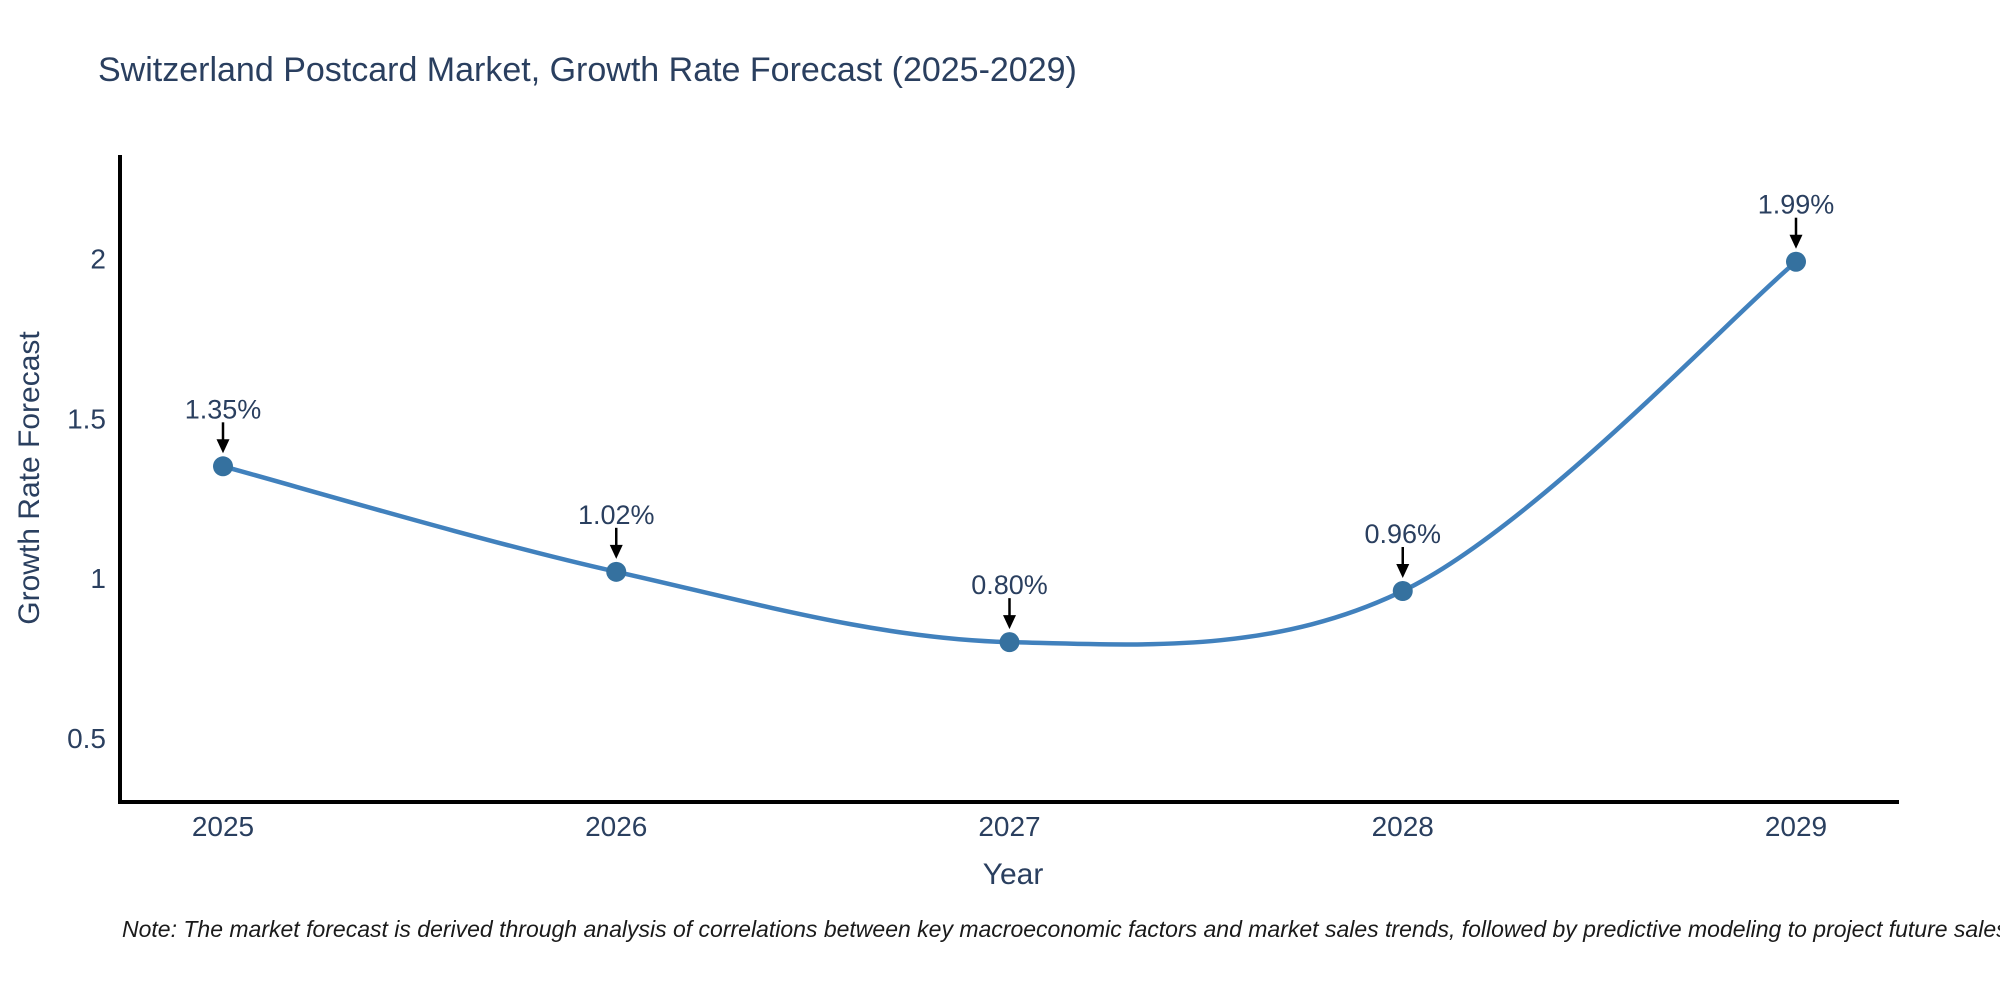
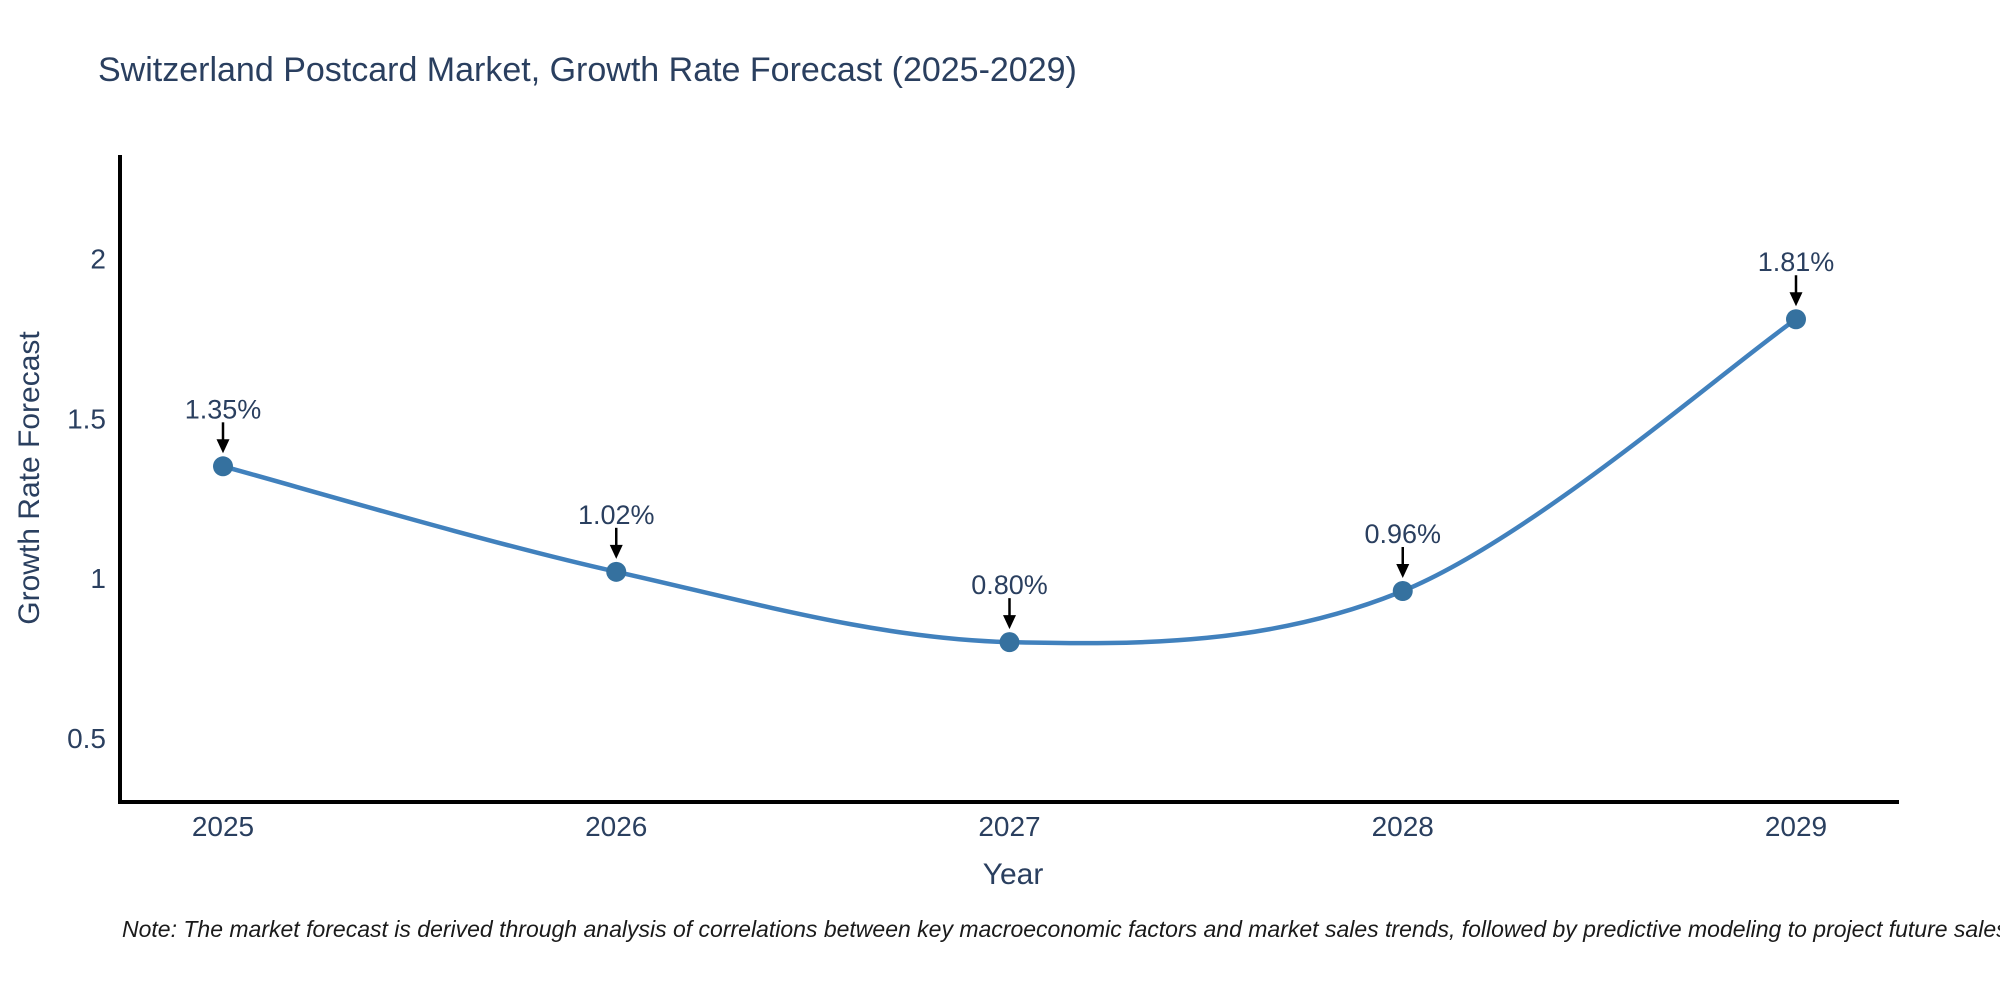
2029: 1.99% -> 1.81%
